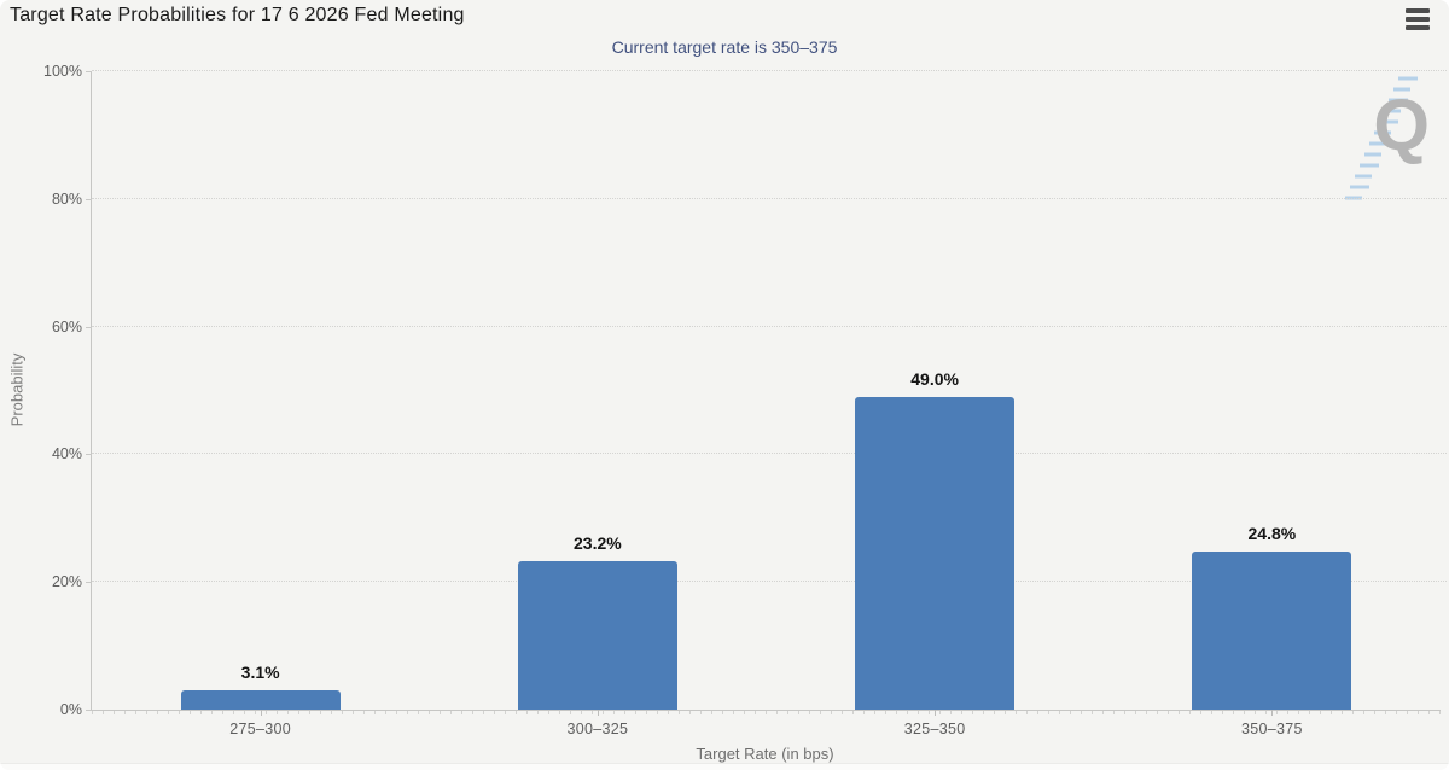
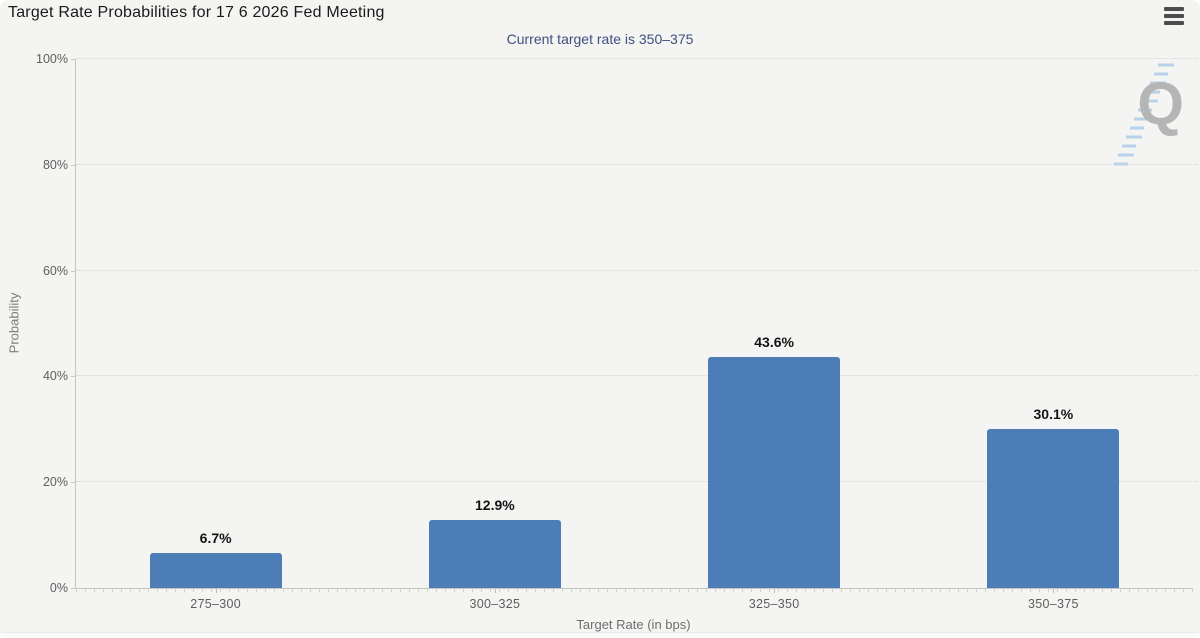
275–300: 3.1% -> 6.7%
300–325: 23.2% -> 12.9%
325–350: 49.0% -> 43.6%
350–375: 24.8% -> 30.1%
